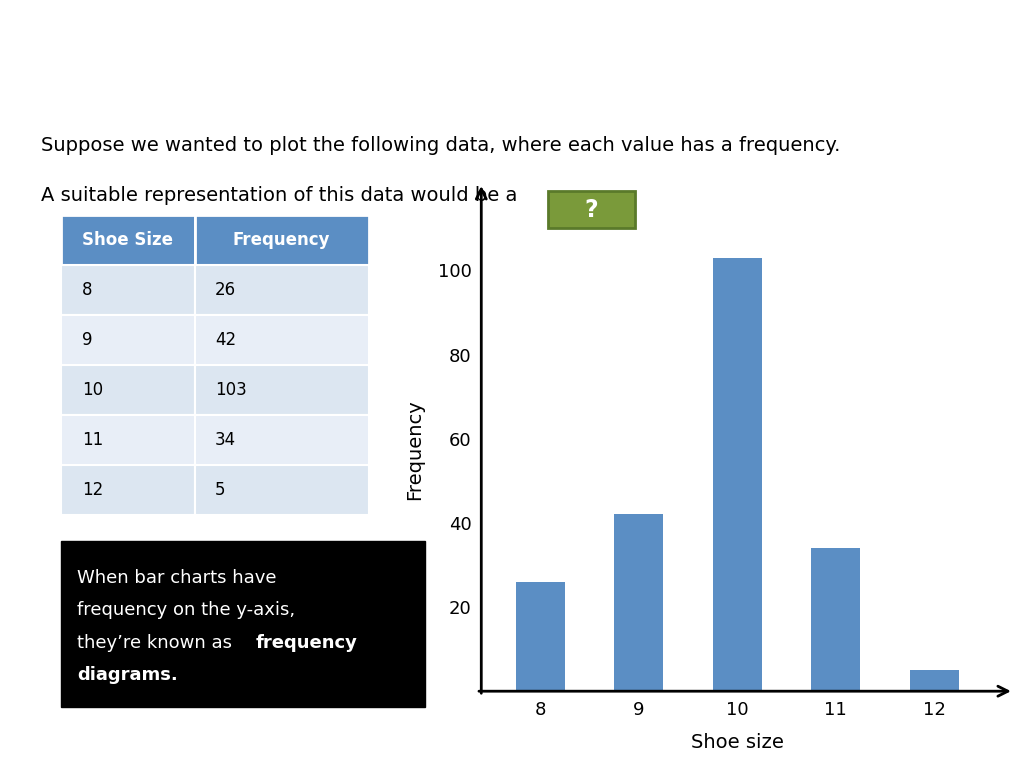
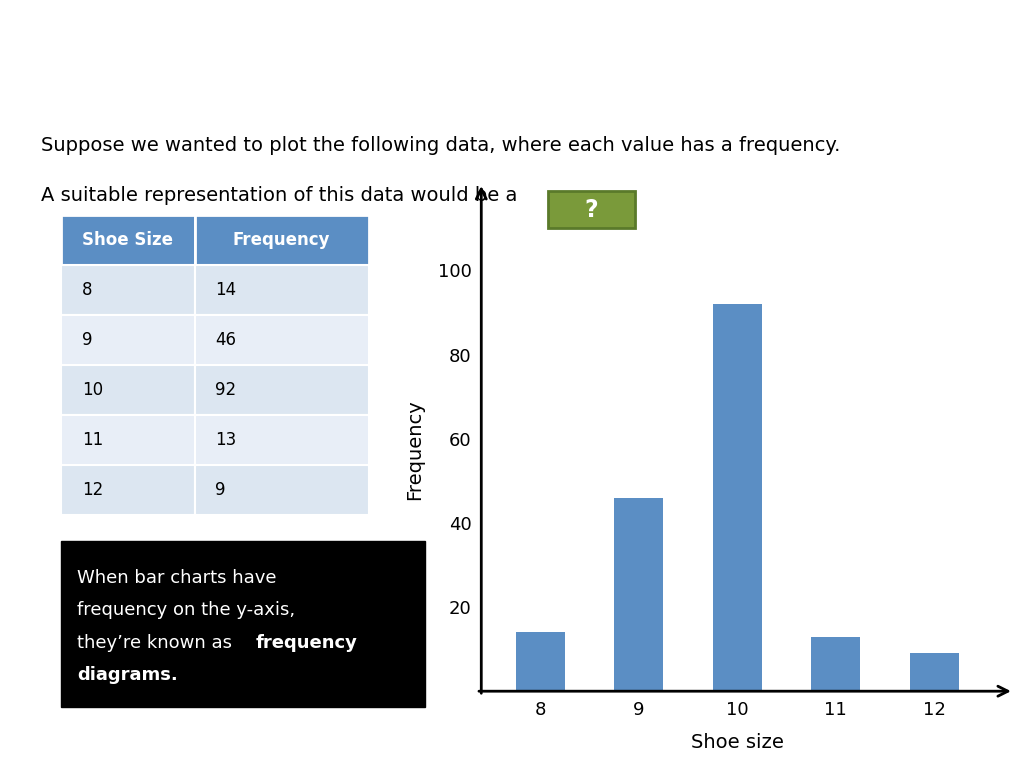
8: 26 -> 14
9: 42 -> 46
10: 103 -> 92
11: 34 -> 13
12: 5 -> 9
